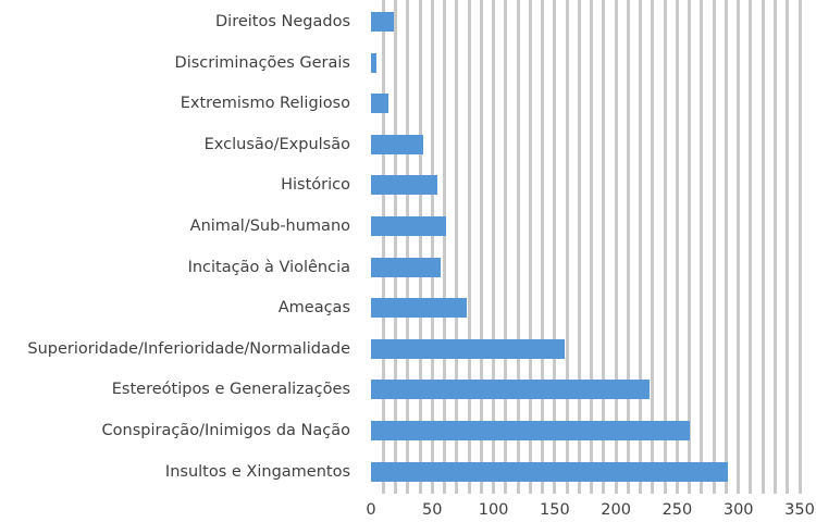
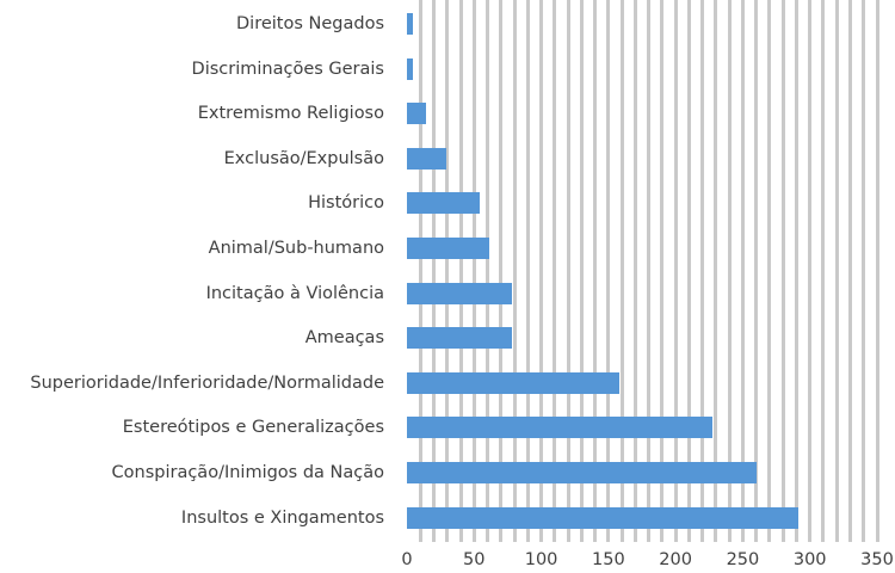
Direitos Negados: 19 -> 4
Exclusão/Expulsão: 43 -> 29
Incitação à Violência: 57 -> 78
